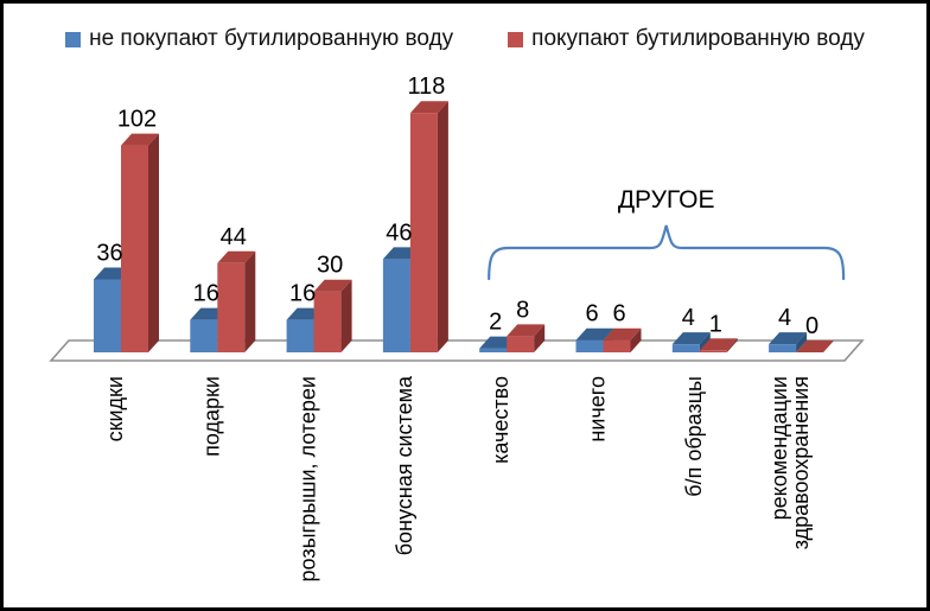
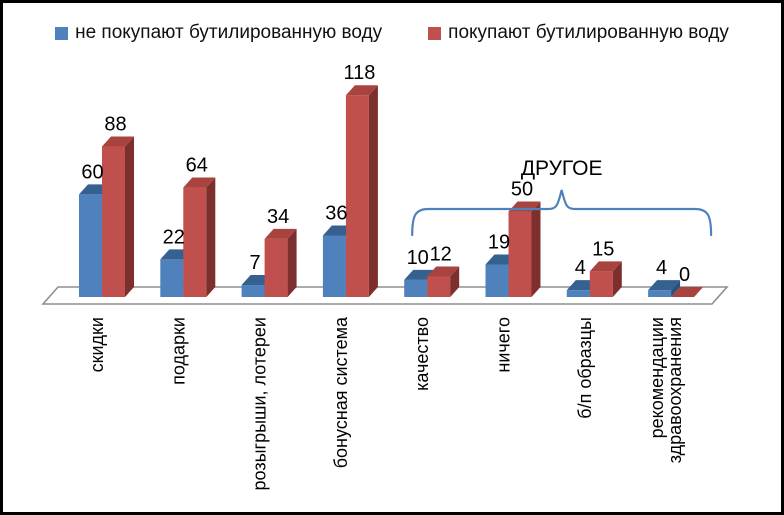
не покупают бутилированную воду/скидки: 36 -> 60
покупают бутилированную воду/скидки: 102 -> 88
не покупают бутилированную воду/подарки: 16 -> 22
покупают бутилированную воду/подарки: 44 -> 64
не покупают бутилированную воду/розыгрыши, лотереи: 16 -> 7
покупают бутилированную воду/розыгрыши, лотереи: 30 -> 34
не покупают бутилированную воду/бонусная система: 46 -> 36
не покупают бутилированную воду/качество: 2 -> 10
покупают бутилированную воду/качество: 8 -> 12
не покупают бутилированную воду/ничего: 6 -> 19
покупают бутилированную воду/ничего: 6 -> 50
покупают бутилированную воду/б/п образцы: 1 -> 15
